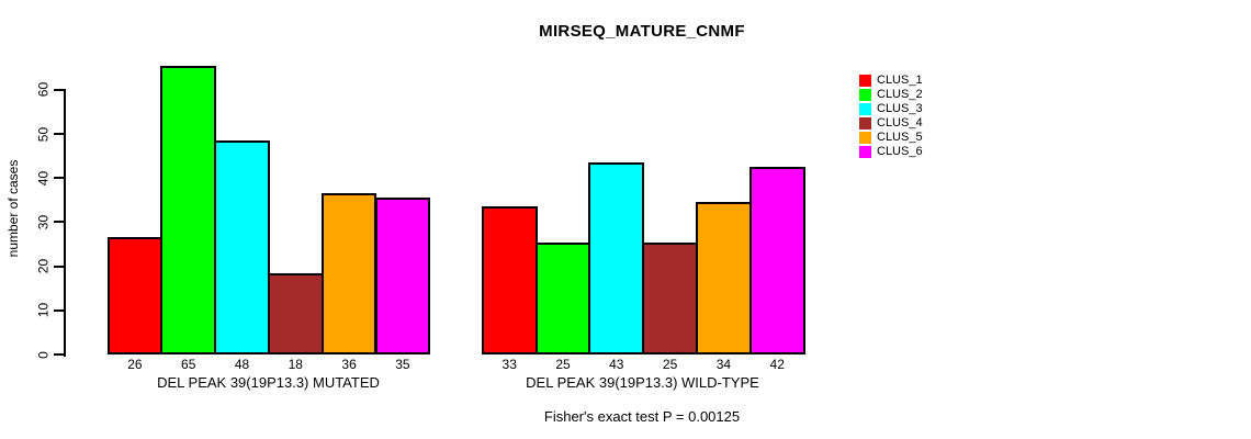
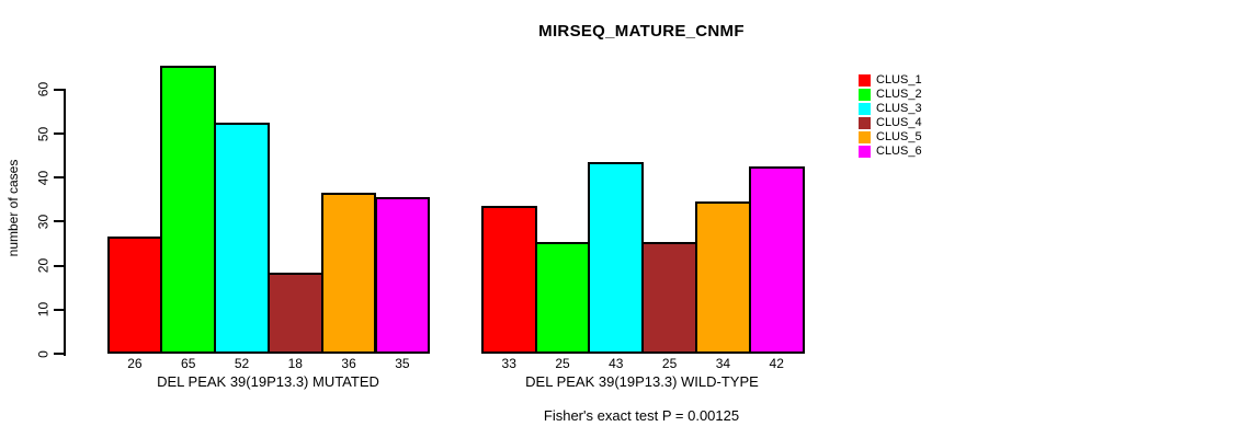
CLUS_3/DEL PEAK 39(19P13.3) MUTATED: 48 -> 52
